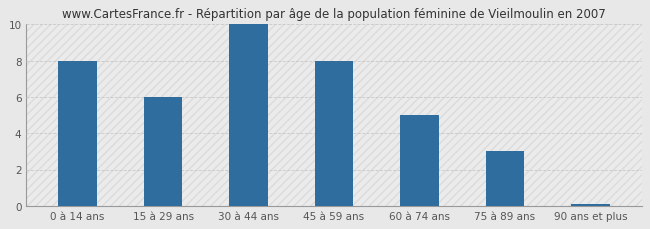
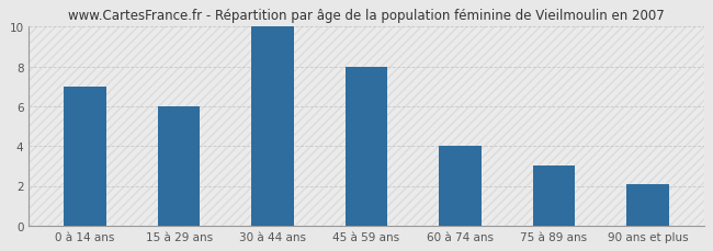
0 à 14 ans: 8.0 -> 7.0
60 à 74 ans: 5.0 -> 4.0
90 ans et plus: 0.1 -> 2.1
